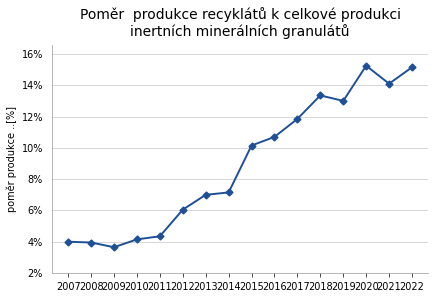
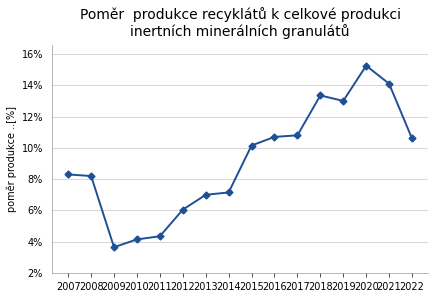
2007: 4.0% -> 8.3%
2008: 4.0% -> 8.2%
2017: 11.8% -> 10.8%
2022: 15.2% -> 10.6%
